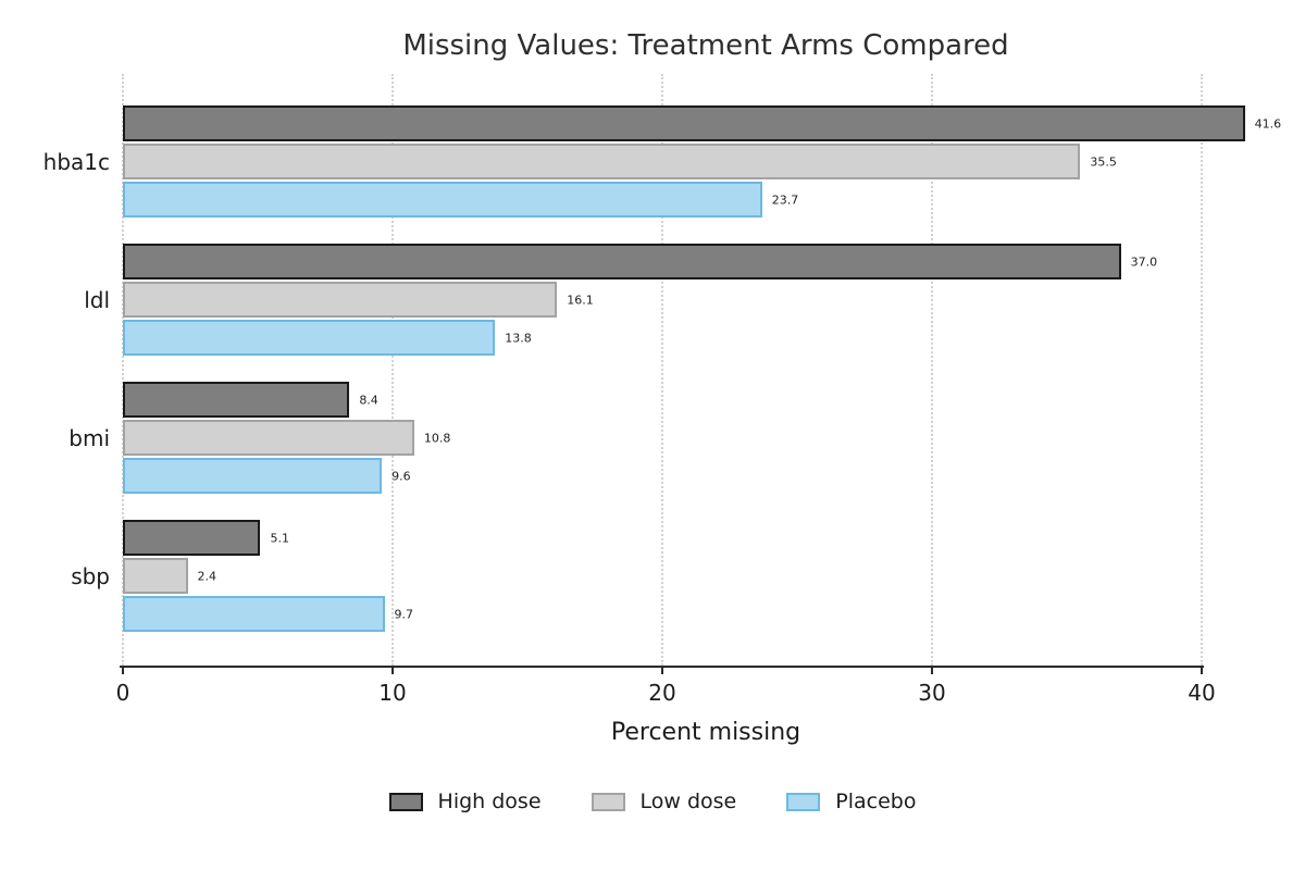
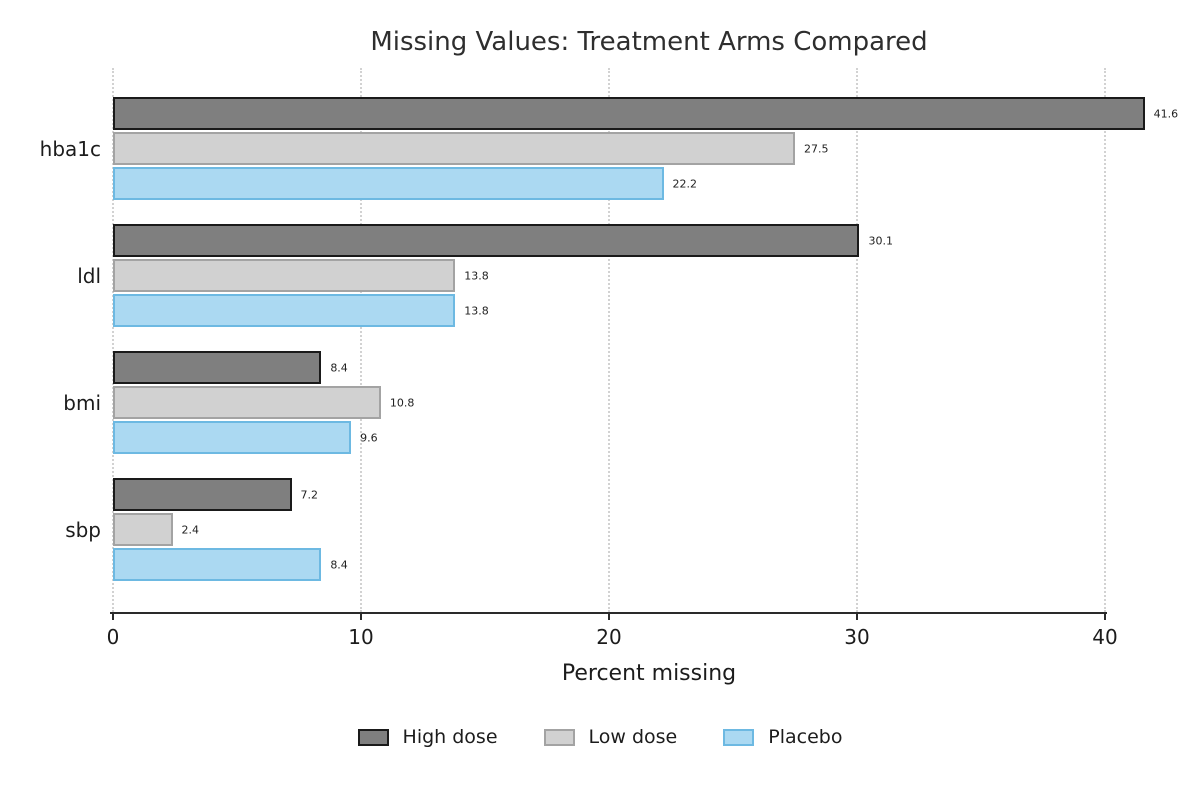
Low dose/hba1c: 35.5 -> 27.5
Placebo/hba1c: 23.7 -> 22.2
High dose/ldl: 37.0 -> 30.1
Low dose/ldl: 16.1 -> 13.8
High dose/sbp: 5.1 -> 7.2
Placebo/sbp: 9.7 -> 8.4
